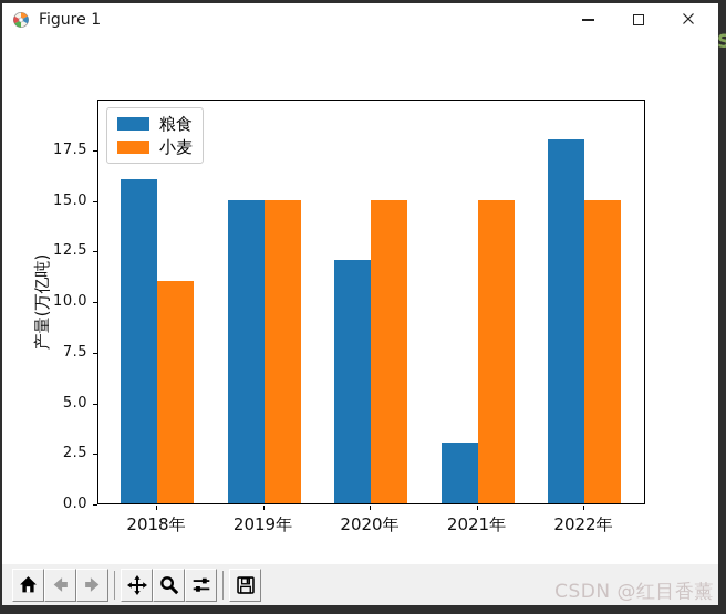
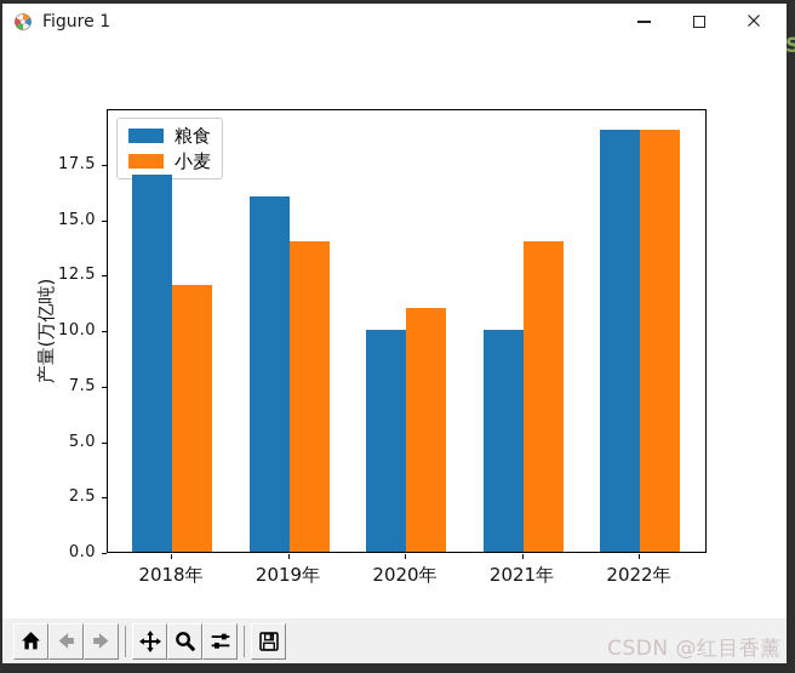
粮食/2018年: 16 -> 17
小麦/2018年: 11 -> 12
粮食/2019年: 15 -> 16
小麦/2019年: 15 -> 14
粮食/2020年: 12 -> 10
小麦/2020年: 15 -> 11
粮食/2021年: 3 -> 10
小麦/2021年: 15 -> 14
粮食/2022年: 18 -> 19
小麦/2022年: 15 -> 19
